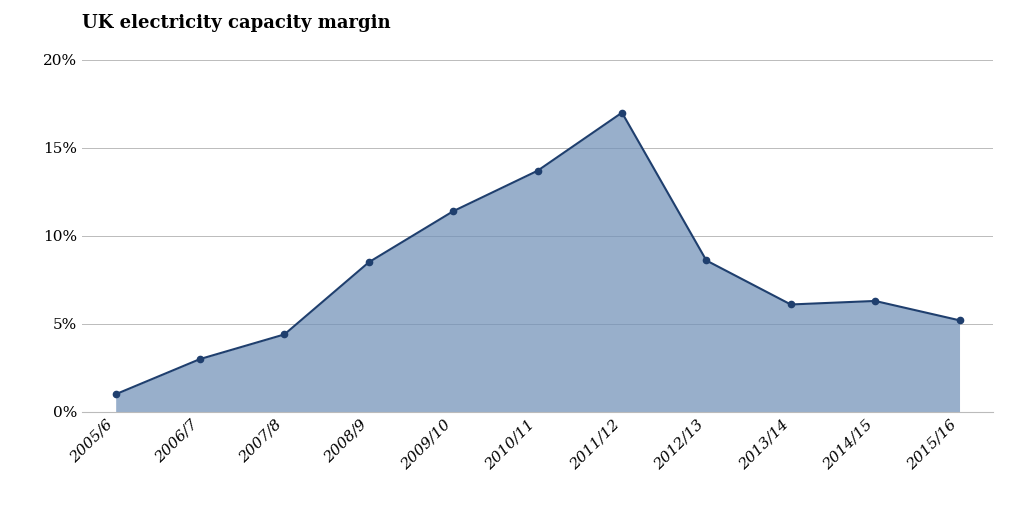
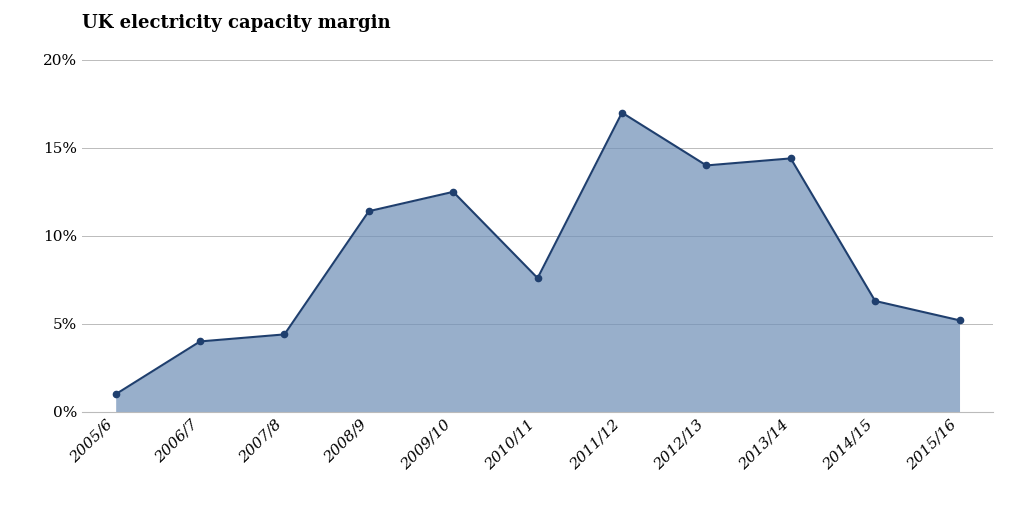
2006/7: 3.0% -> 4.0%
2008/9: 8.5% -> 11.4%
2009/10: 11.4% -> 12.5%
2010/11: 13.7% -> 7.6%
2012/13: 8.6% -> 14.0%
2013/14: 6.1% -> 14.4%
